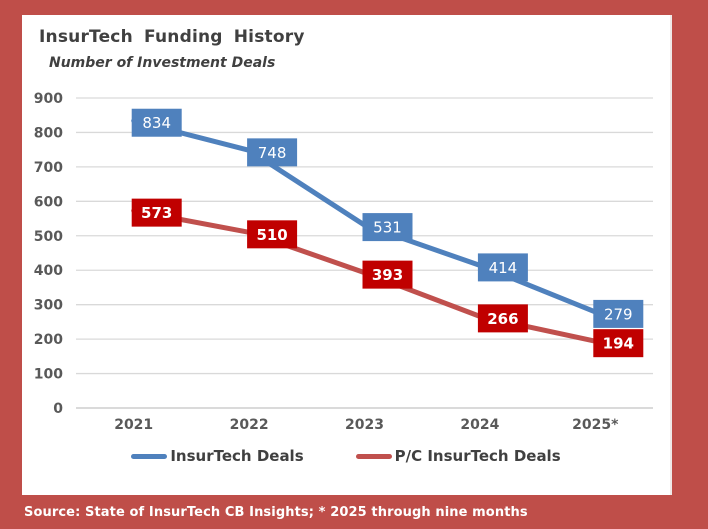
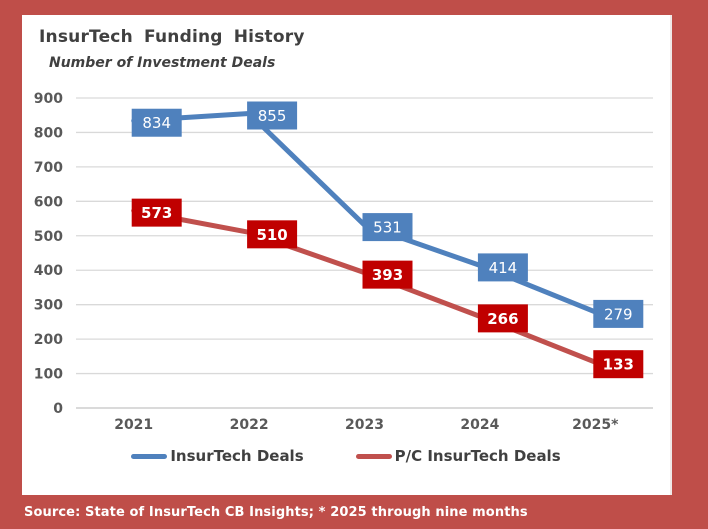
InsurTech Deals/2022: 748 -> 855
P/C InsurTech Deals/2025*: 194 -> 133
